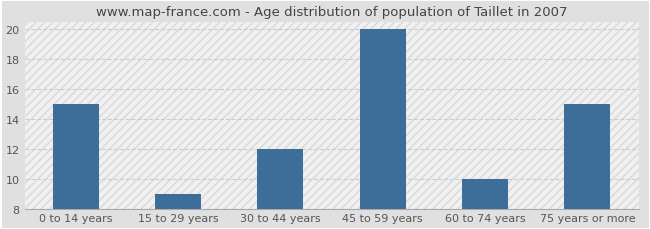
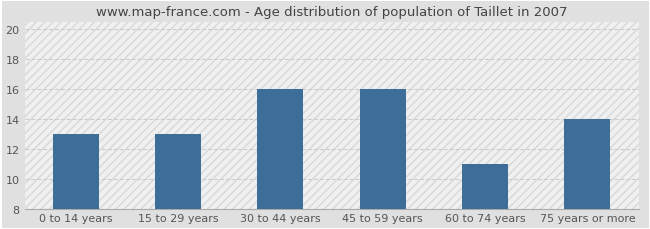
0 to 14 years: 15 -> 13
15 to 29 years: 9 -> 13
30 to 44 years: 12 -> 16
45 to 59 years: 20 -> 16
60 to 74 years: 10 -> 11
75 years or more: 15 -> 14
